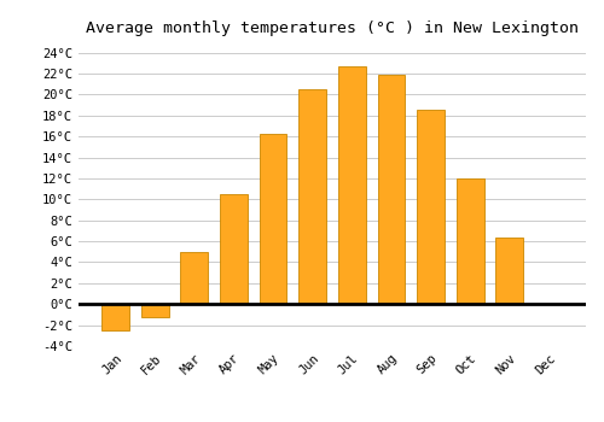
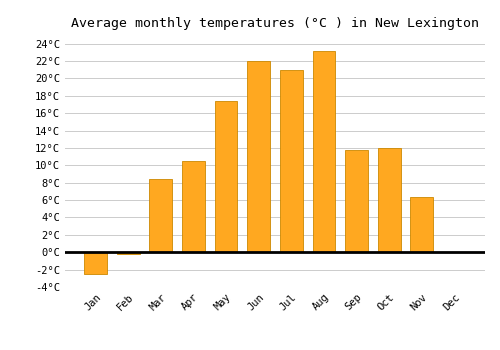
Feb: -1.2°C -> -0.2°C
Mar: 5.0°C -> 8.4°C
May: 16.2°C -> 17.4°C
Jun: 20.5°C -> 22.0°C
Jul: 22.7°C -> 21.0°C
Aug: 21.9°C -> 23.2°C
Sep: 18.5°C -> 11.8°C
